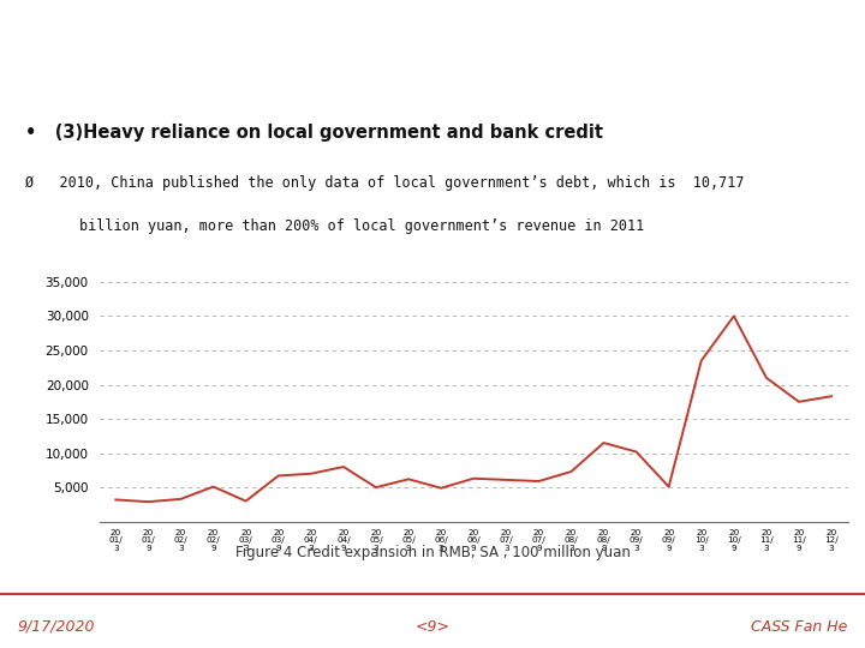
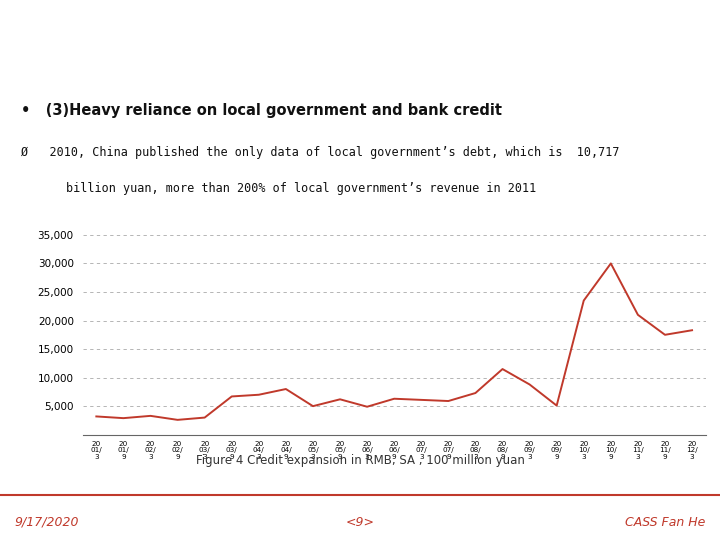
20 02/ 9: 5,100 -> 2,600
20 09/ 3: 10,200 -> 8,800
